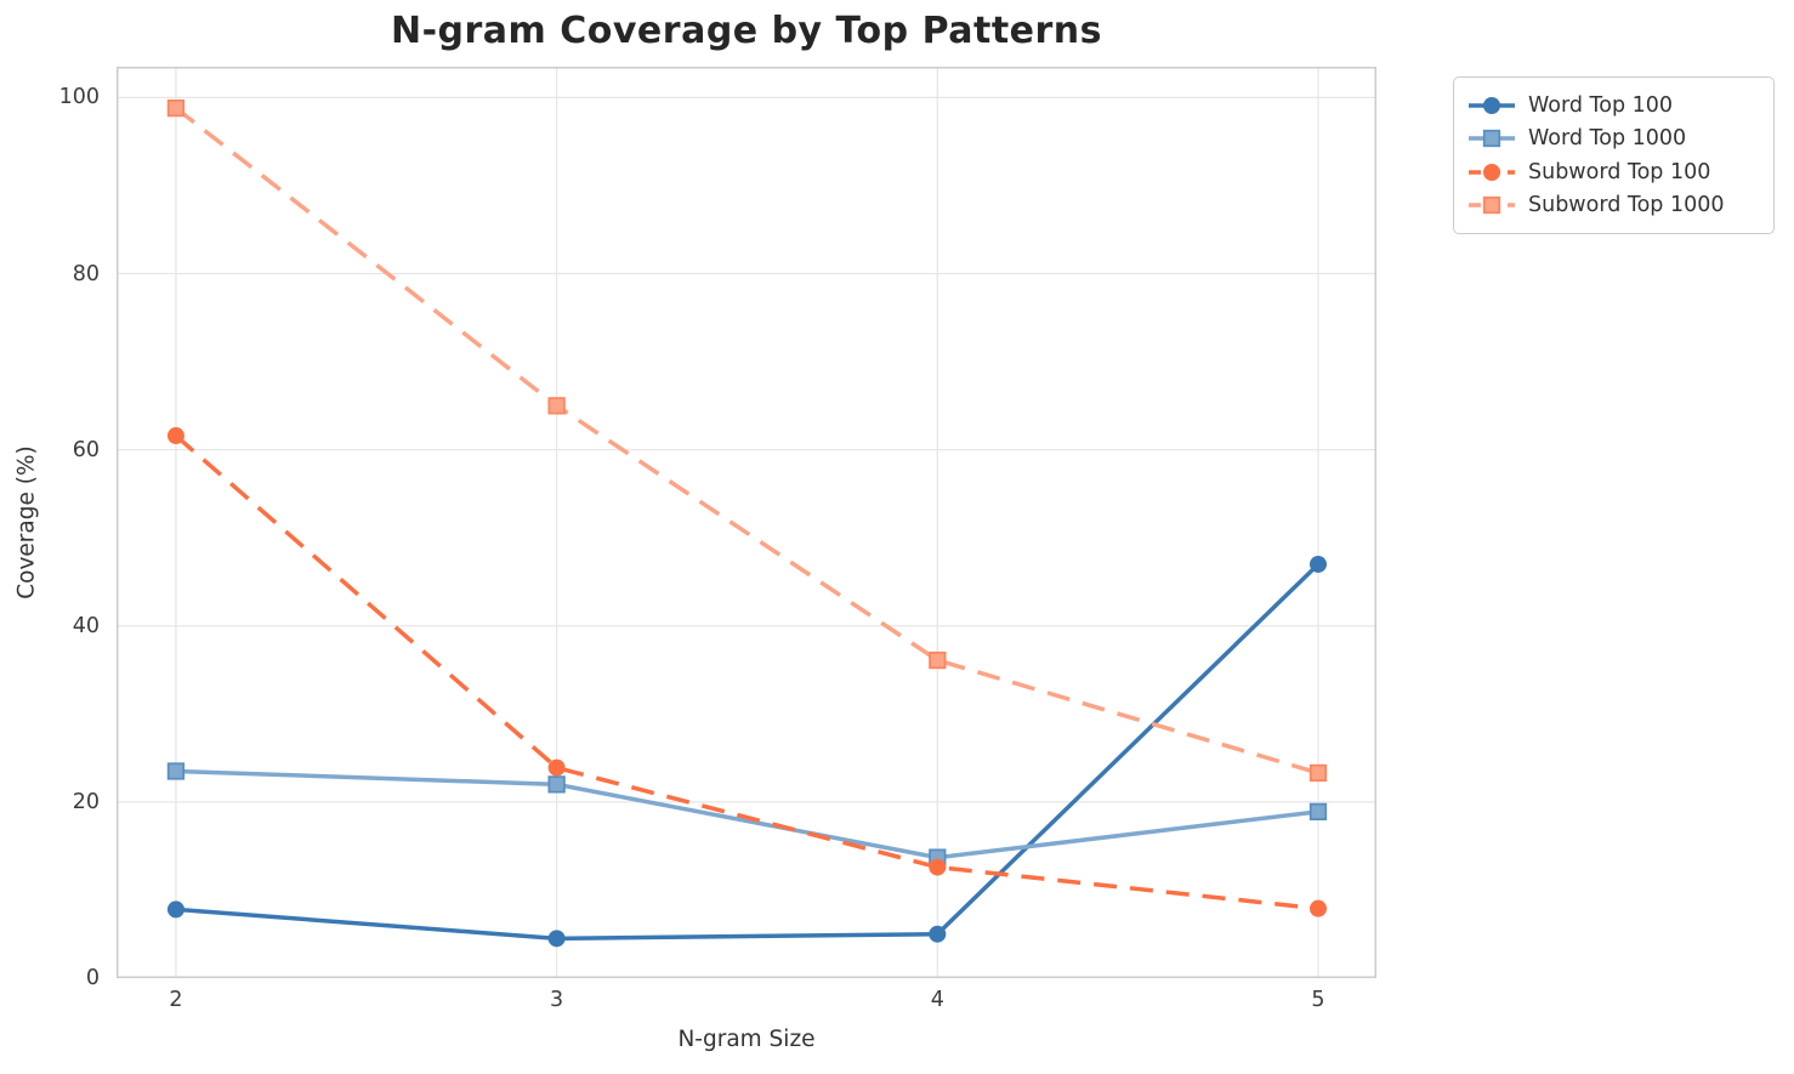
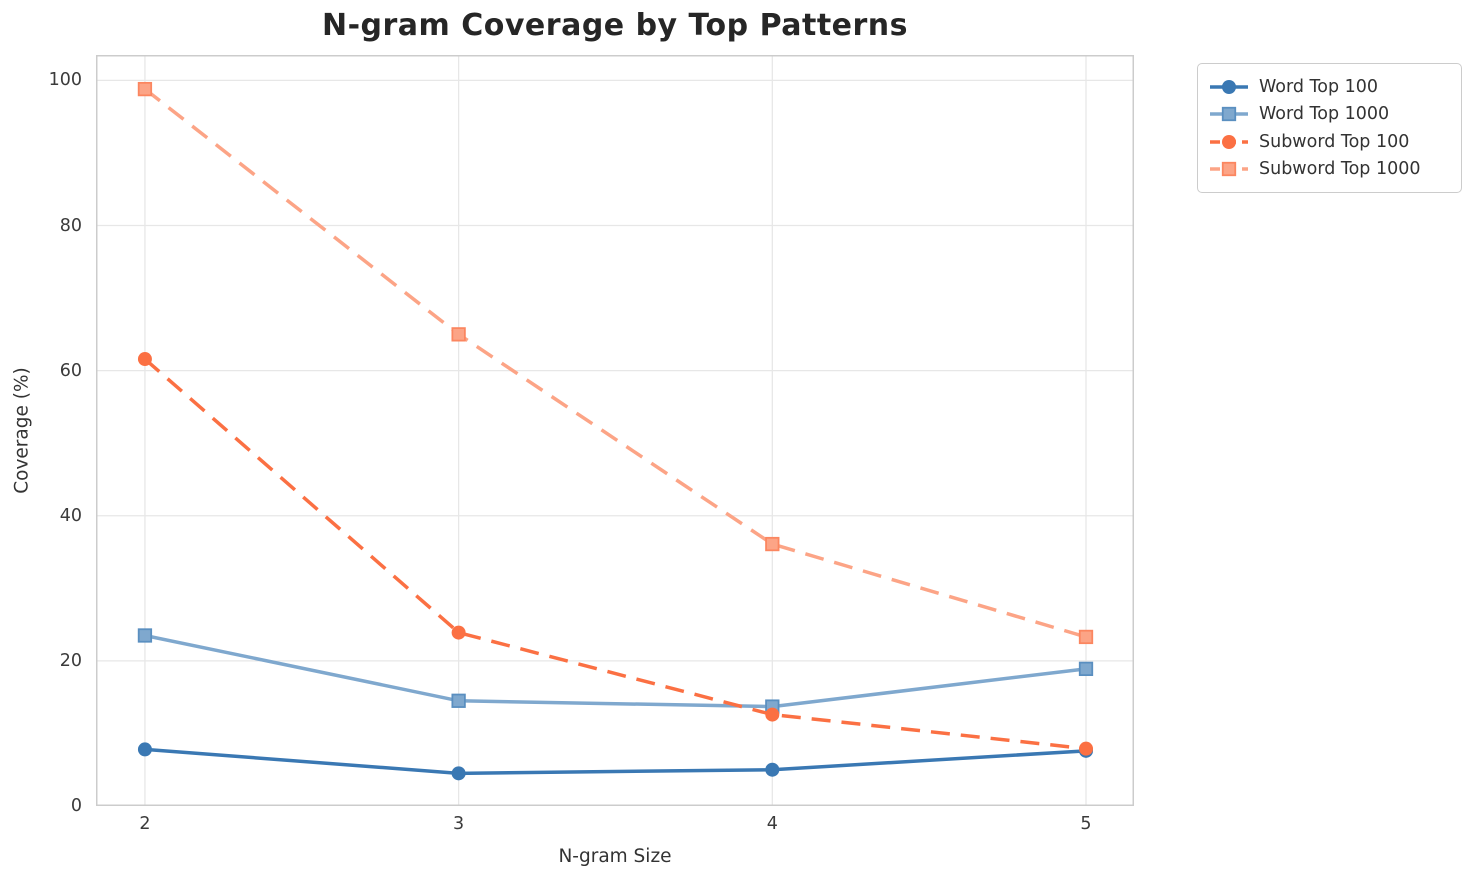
Word Top 1000/3: 22 -> 14
Word Top 100/5: 47 -> 8
